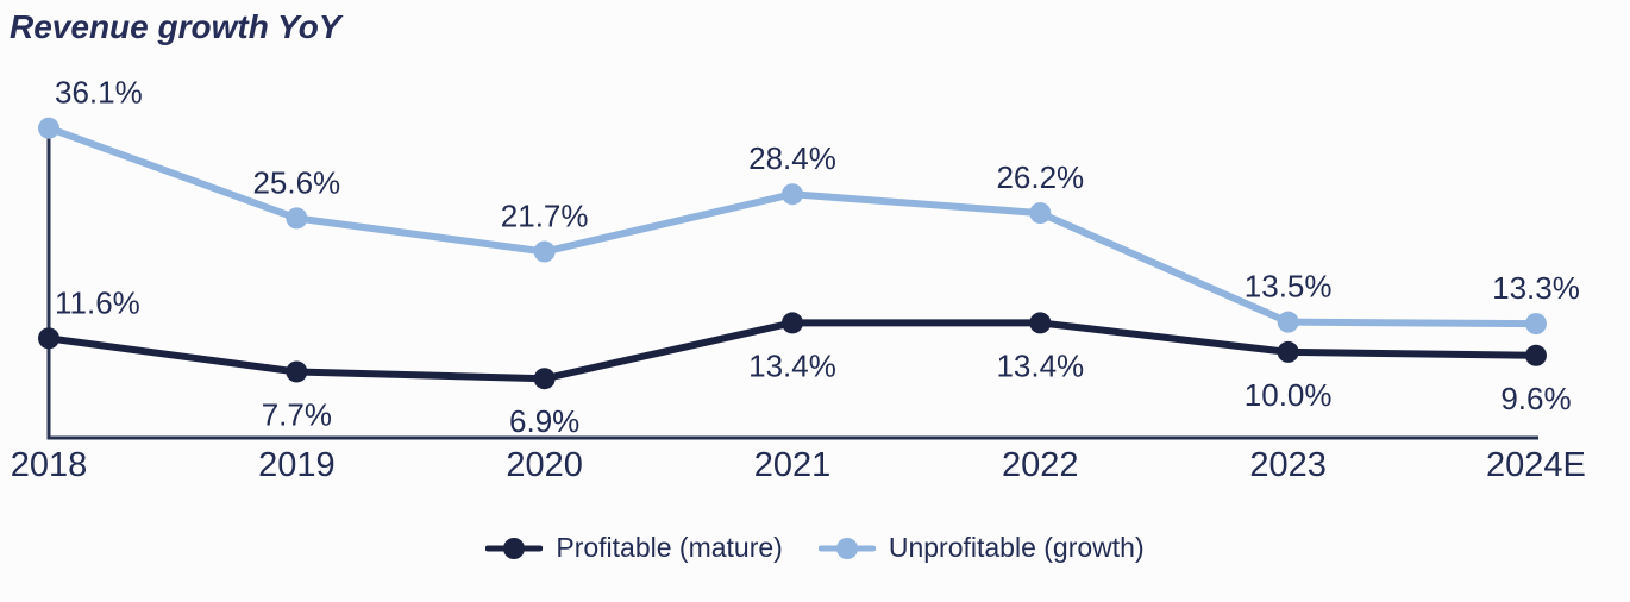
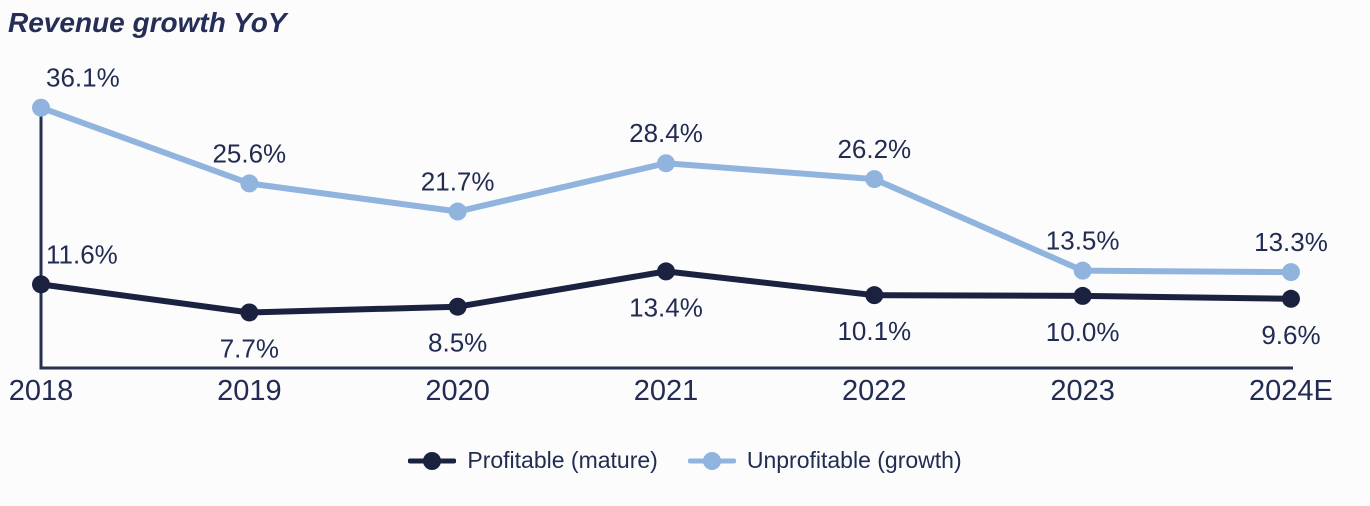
Profitable (mature)/2020: 6.9% -> 8.5%
Profitable (mature)/2022: 13.4% -> 10.1%
